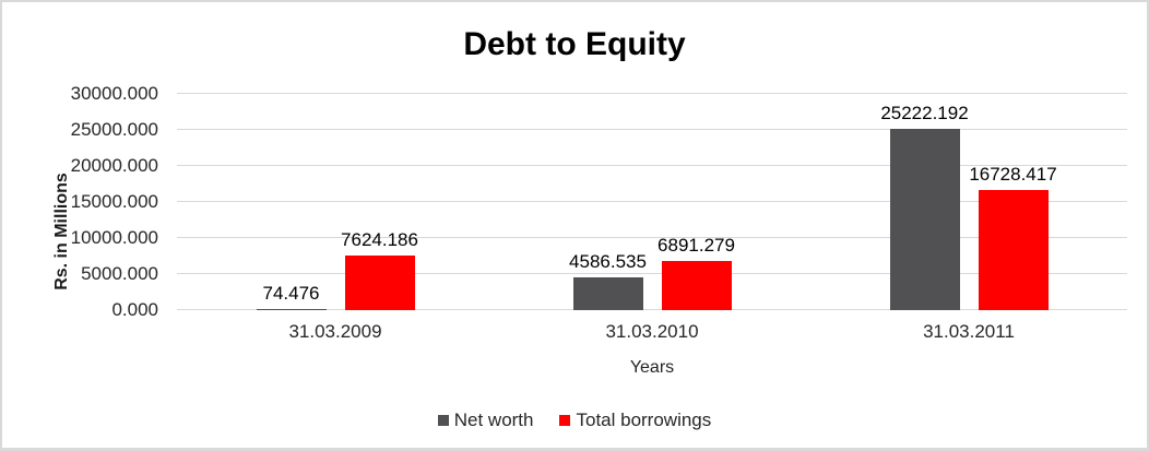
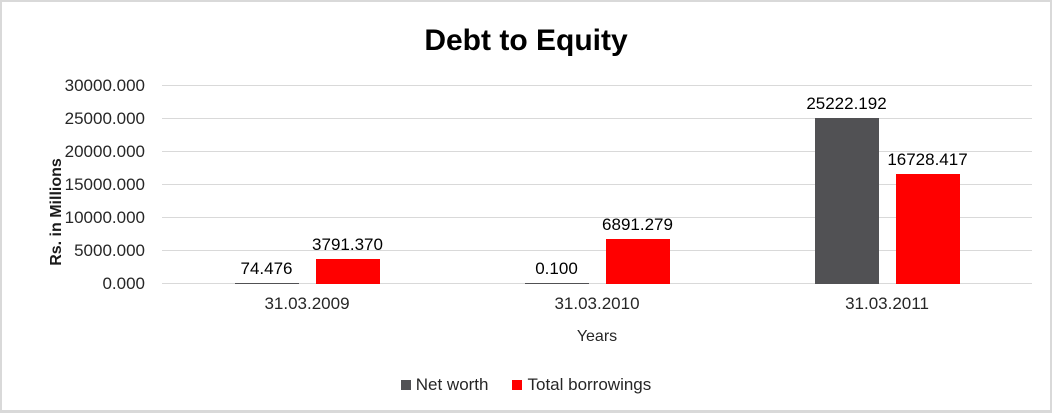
Total borrowings/31.03.2009: 7624.186 -> 3791.370
Net worth/31.03.2010: 4586.535 -> 0.100
